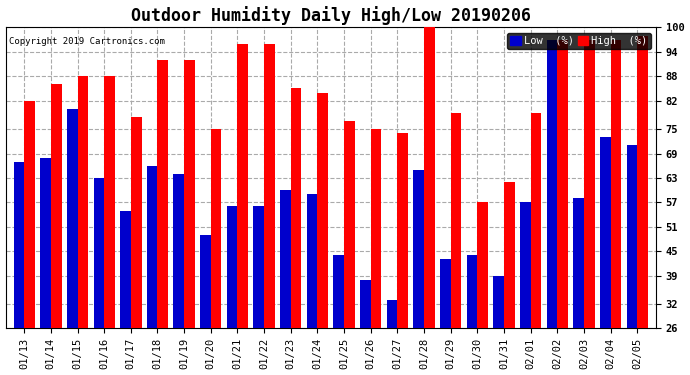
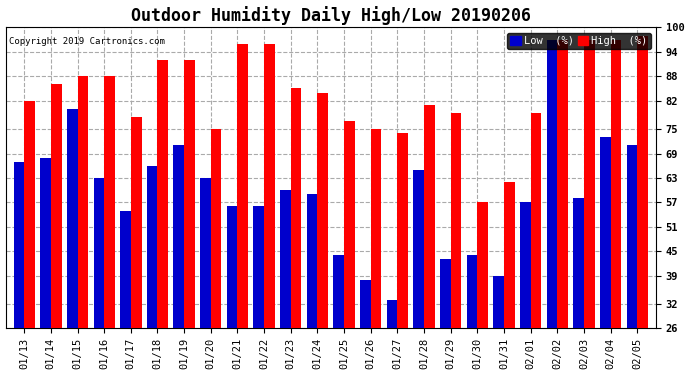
Low (%)/01/19: 64 -> 71
Low (%)/01/20: 49 -> 63
High (%)/01/28: 100 -> 81
